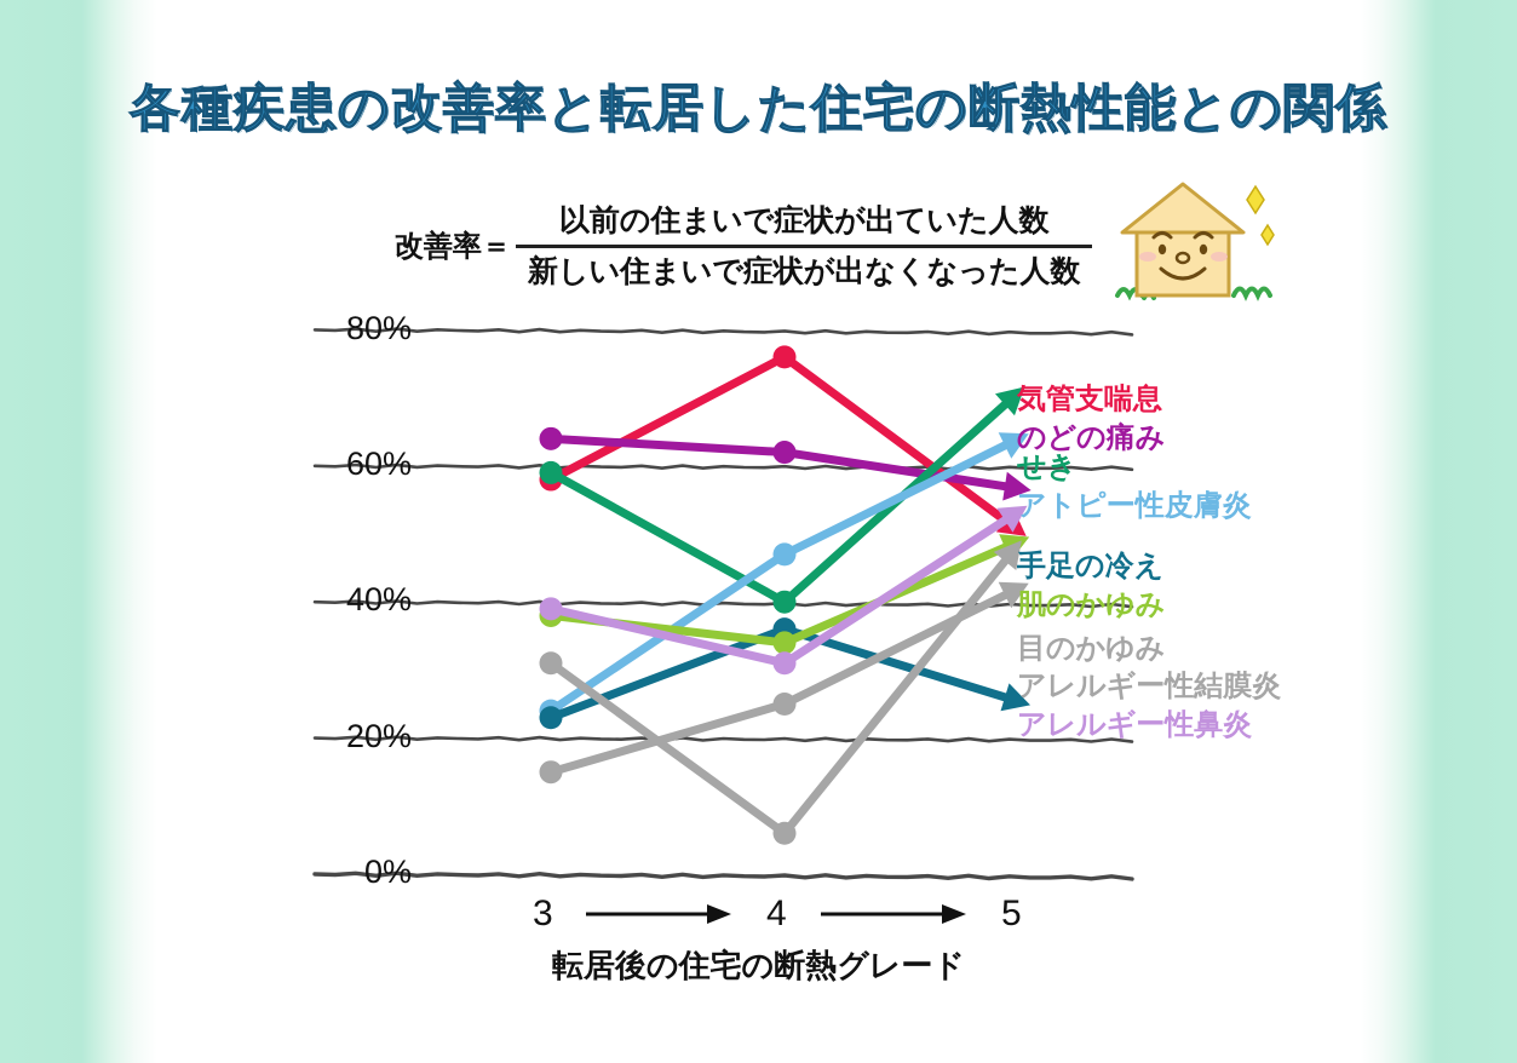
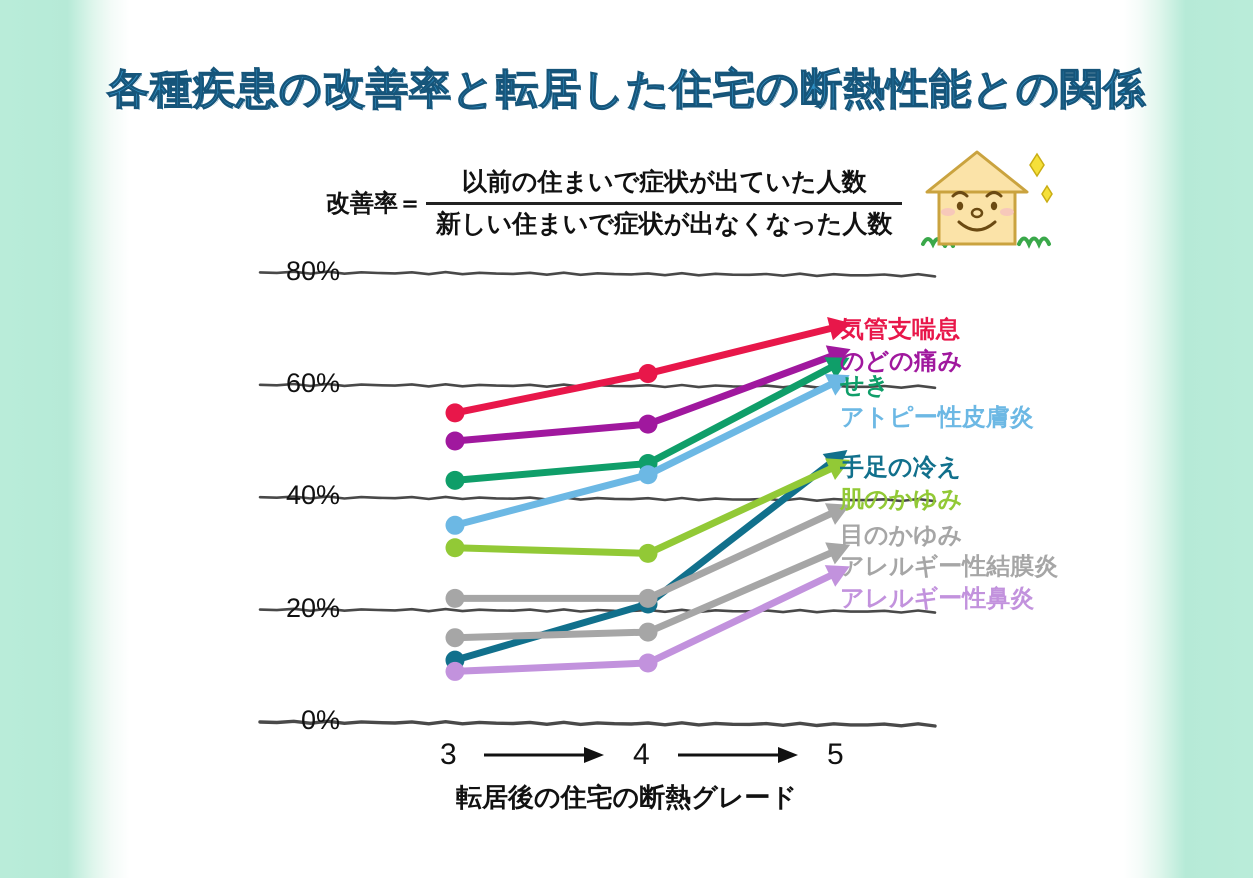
気管支喘息/3: 58% -> 55%
のどの痛み/3: 64% -> 50%
せき/3: 59% -> 43%
アトピー性皮膚炎/3: 24% -> 35%
手足の冷え/3: 23% -> 11%
肌のかゆみ/3: 38% -> 31%
目のかゆみ/3: 15% -> 22%
アレルギー性結膜炎/3: 31% -> 15%
アレルギー性鼻炎/3: 39% -> 9%
気管支喘息/4: 76% -> 62%
のどの痛み/4: 62% -> 53%
せき/4: 40% -> 46%
アトピー性皮膚炎/4: 47% -> 44%
手足の冷え/4: 36% -> 21%
肌のかゆみ/4: 34% -> 30%
目のかゆみ/4: 25% -> 22%
アレルギー性結膜炎/4: 6% -> 16%
アレルギー性鼻炎/4: 31% -> 10%
気管支喘息/5: 52% -> 70%
のどの痛み/5: 57% -> 65%
せき/5: 69% -> 63%
アトピー性皮膚炎/5: 63% -> 60%
手足の冷え/5: 26% -> 46%
肌のかゆみ/5: 48% -> 45%
目のかゆみ/5: 41% -> 37%
アレルギー性結膜炎/5: 46% -> 30%
アレルギー性鼻炎/5: 52% -> 26%
